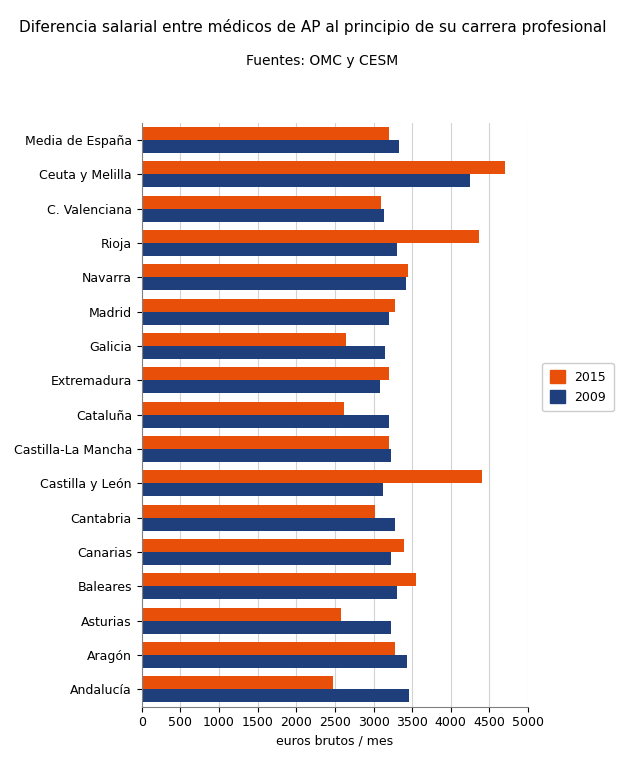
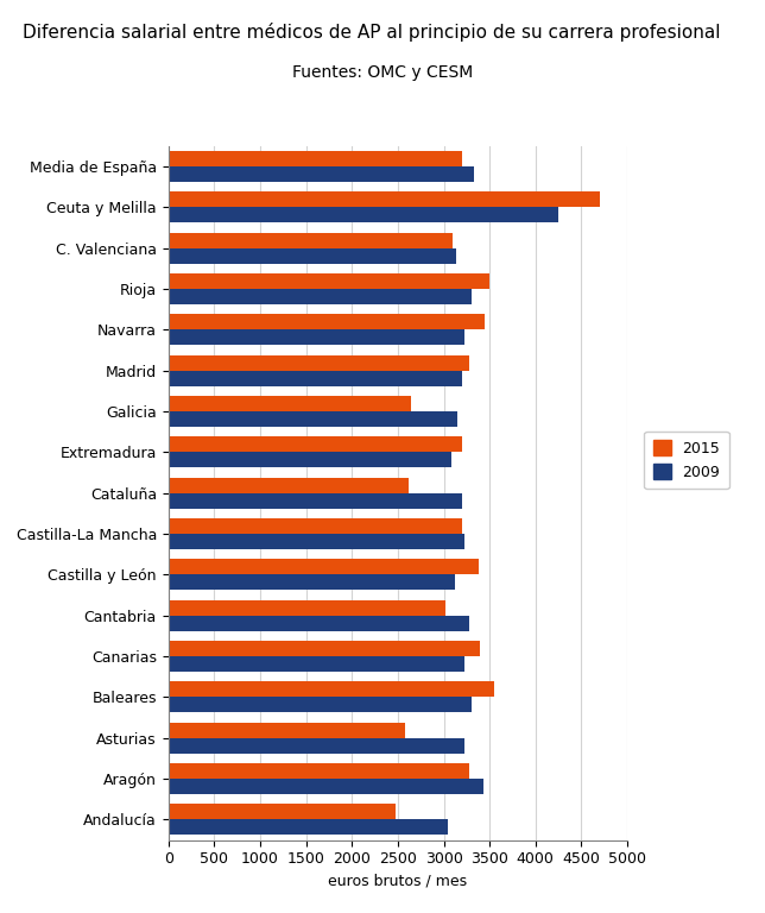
2015/Rioja: 4360 -> 3500
2009/Navarra: 3420 -> 3230
2015/Castilla y León: 4400 -> 3380
2009/Andalucía: 3460 -> 3050
